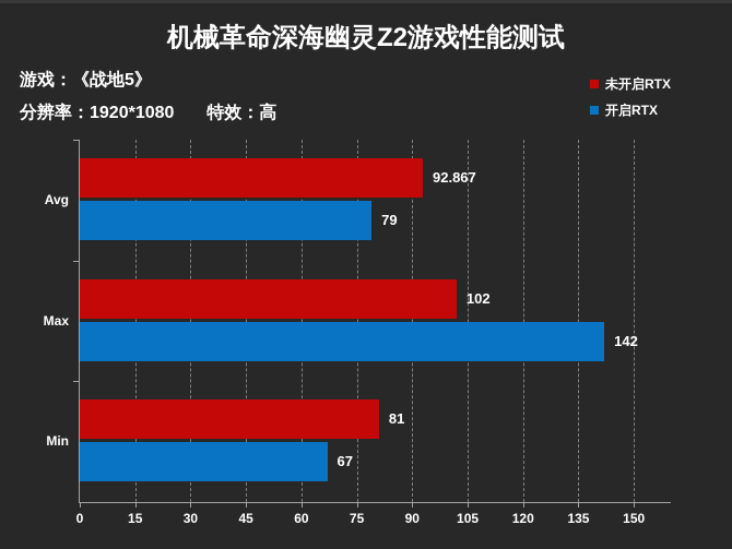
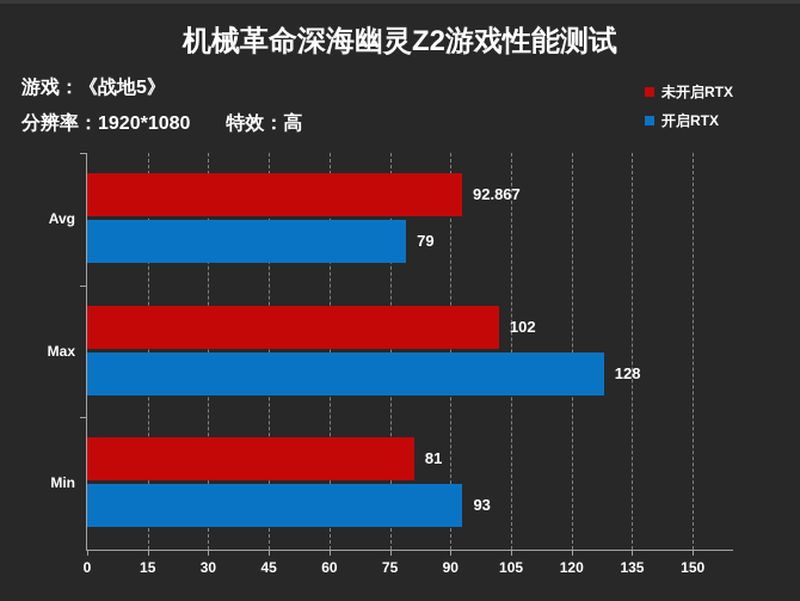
开启RTX/Max: 142 -> 128
开启RTX/Min: 67 -> 93
